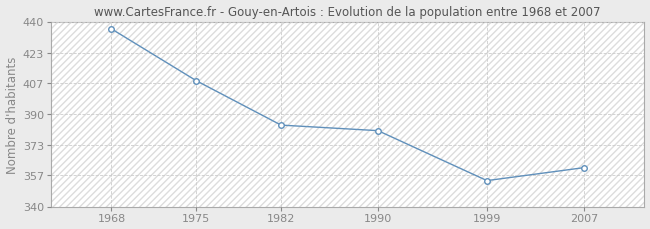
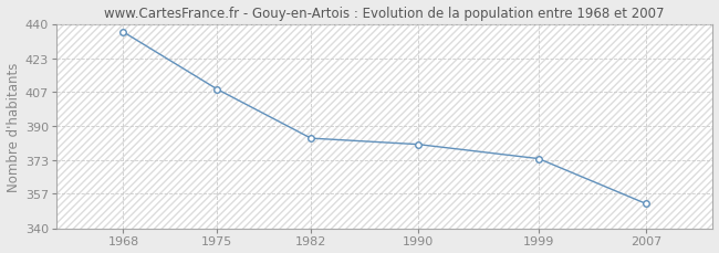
1999: 354 -> 374
2007: 361 -> 352
